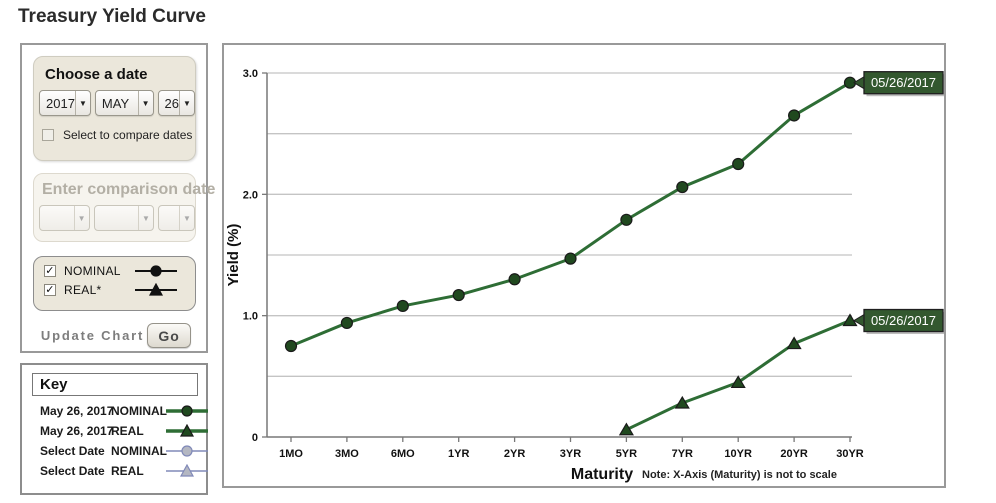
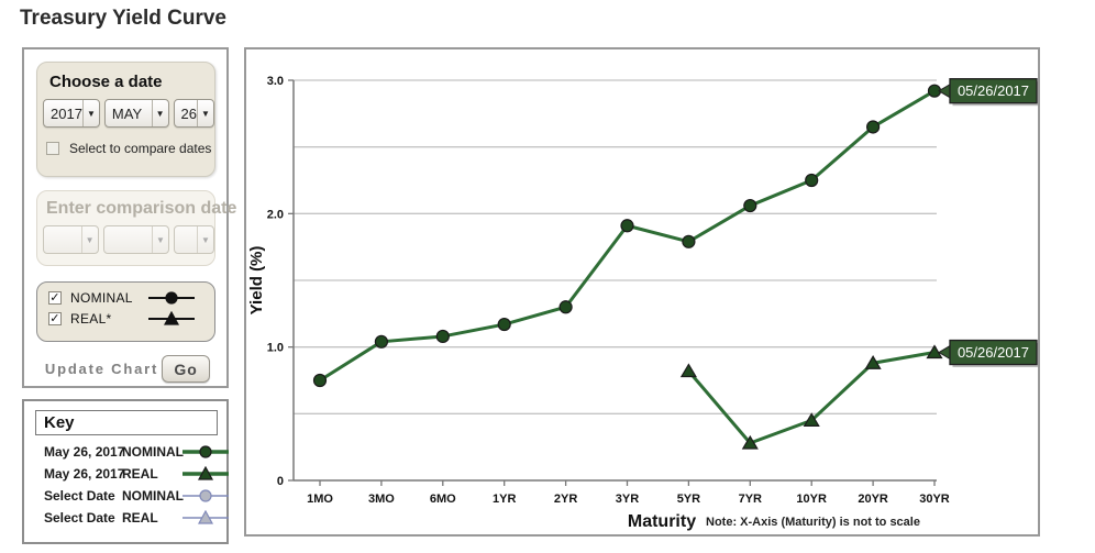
NOMINAL/3MO: 0.94 -> 1.04
NOMINAL/3YR: 1.47 -> 1.91
REAL/5YR: 0.06 -> 0.82
REAL/20YR: 0.77 -> 0.88
